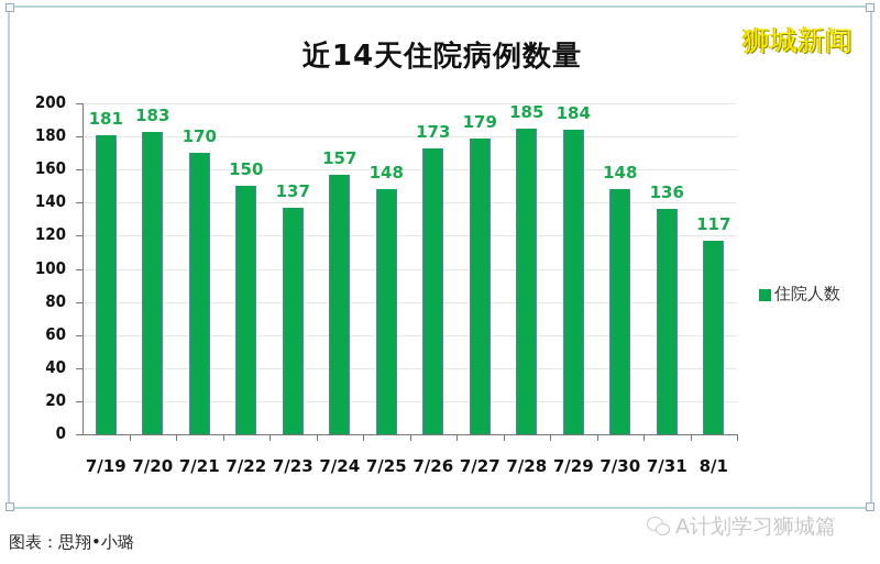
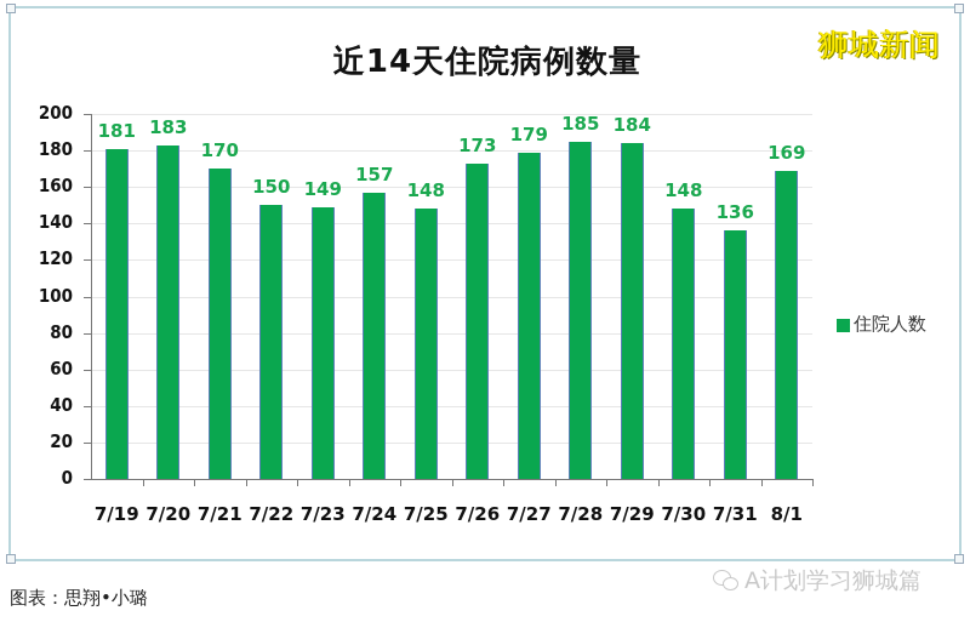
7/23: 137 -> 149
8/1: 117 -> 169
